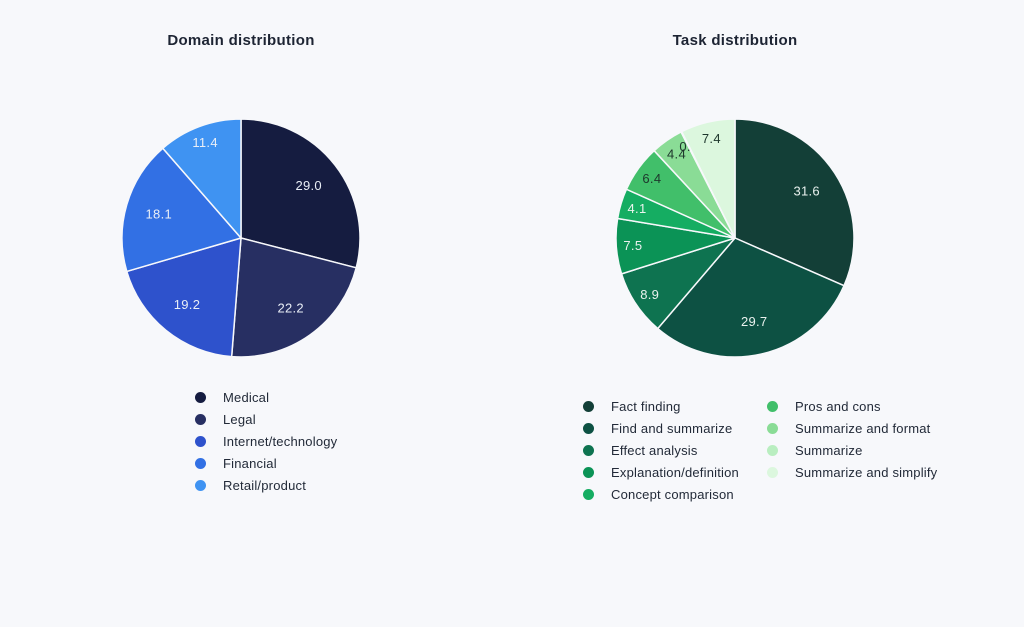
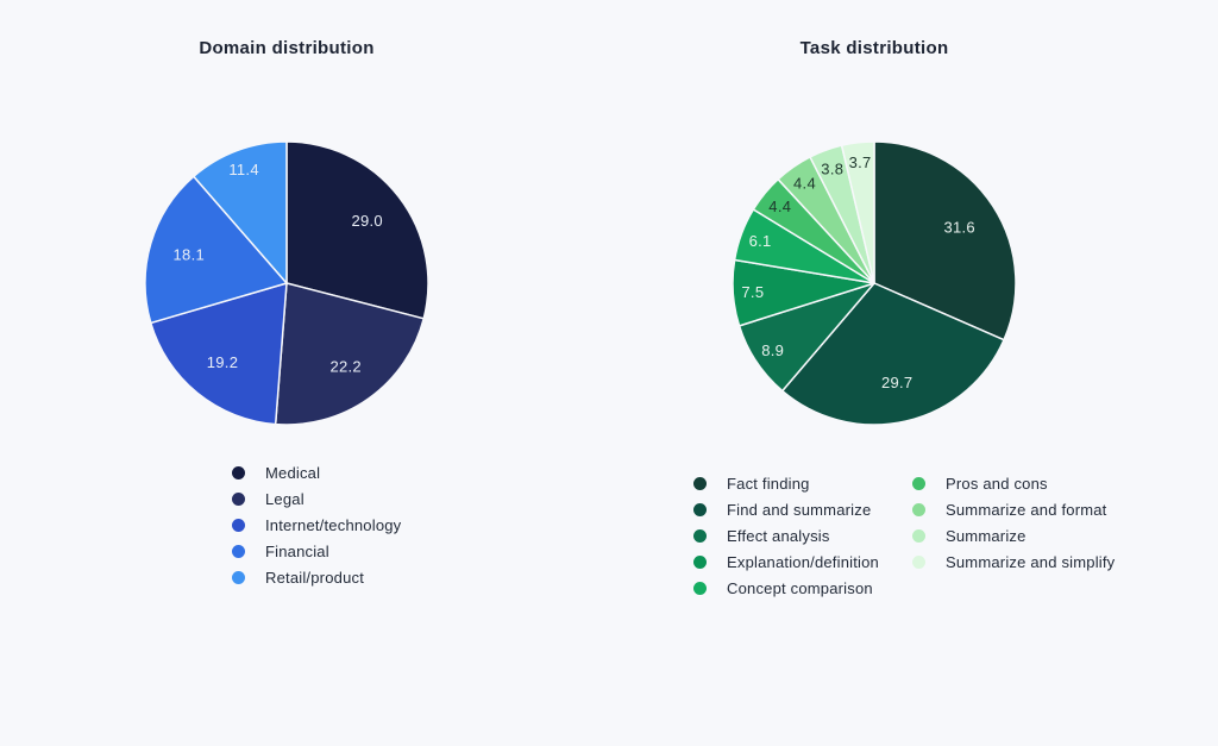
Task distribution/Concept comparison: 4.1 -> 6.1
Task distribution/Pros and cons: 6.4 -> 4.4
Task distribution/Summarize: 0.1 -> 3.8
Task distribution/Summarize and simplify: 7.4 -> 3.7
